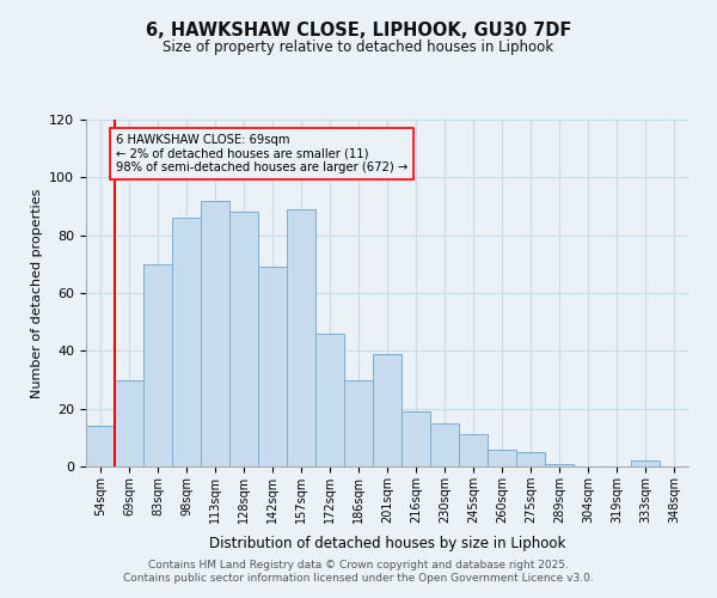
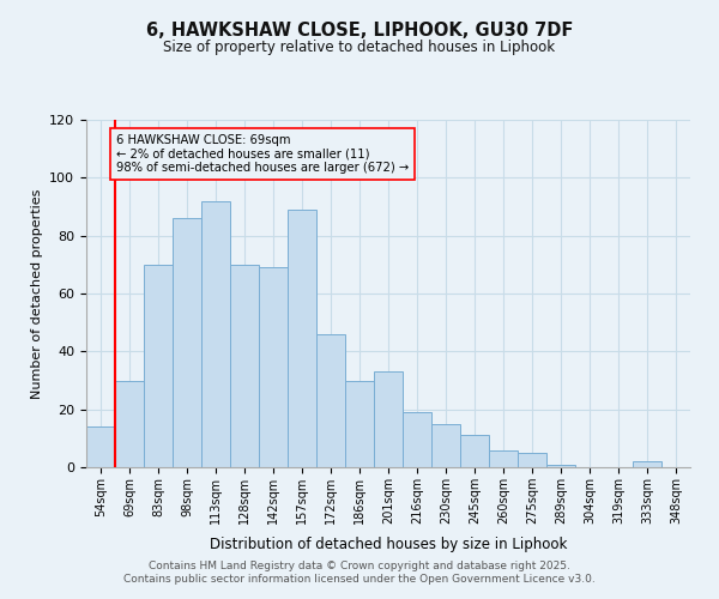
128sqm: 88 -> 70
201sqm: 39 -> 33
